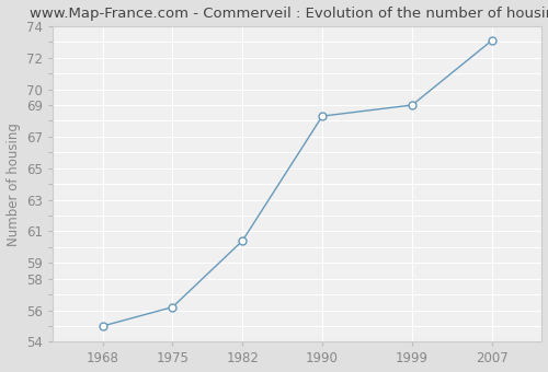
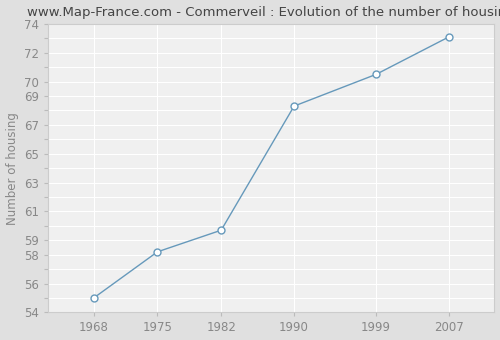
1975: 56.2 -> 58.2
1982: 60.4 -> 59.7
1999: 69.0 -> 70.5
